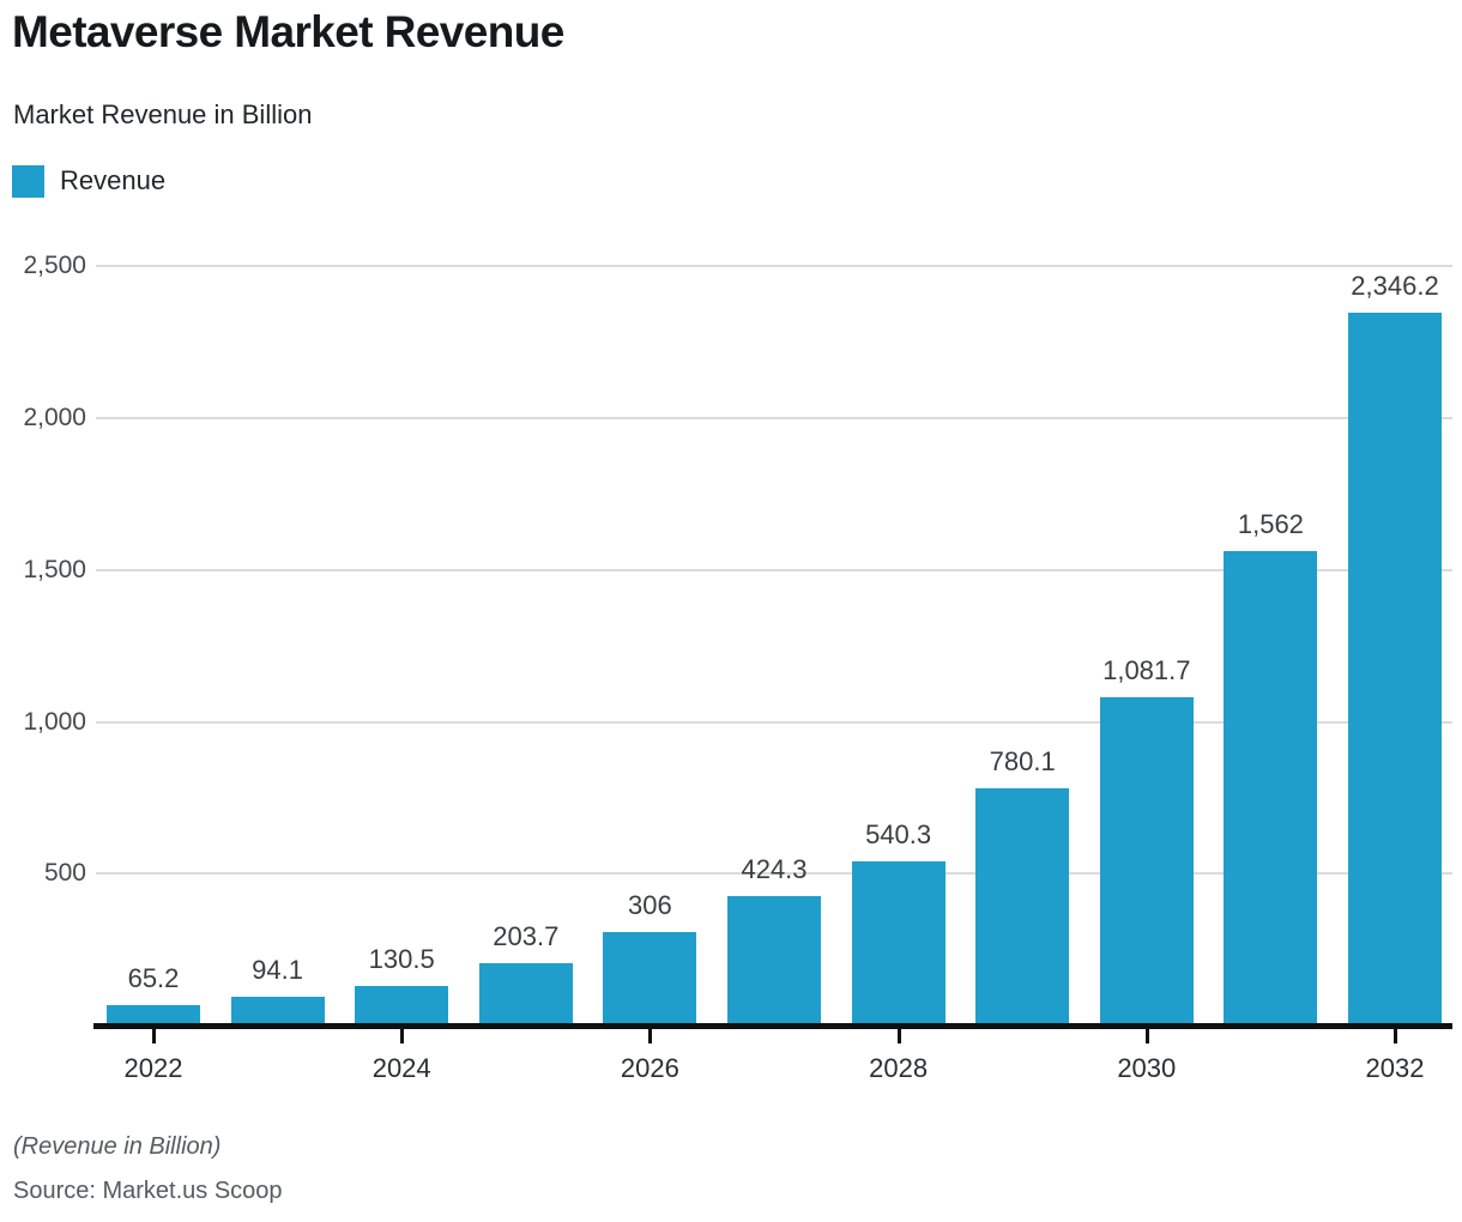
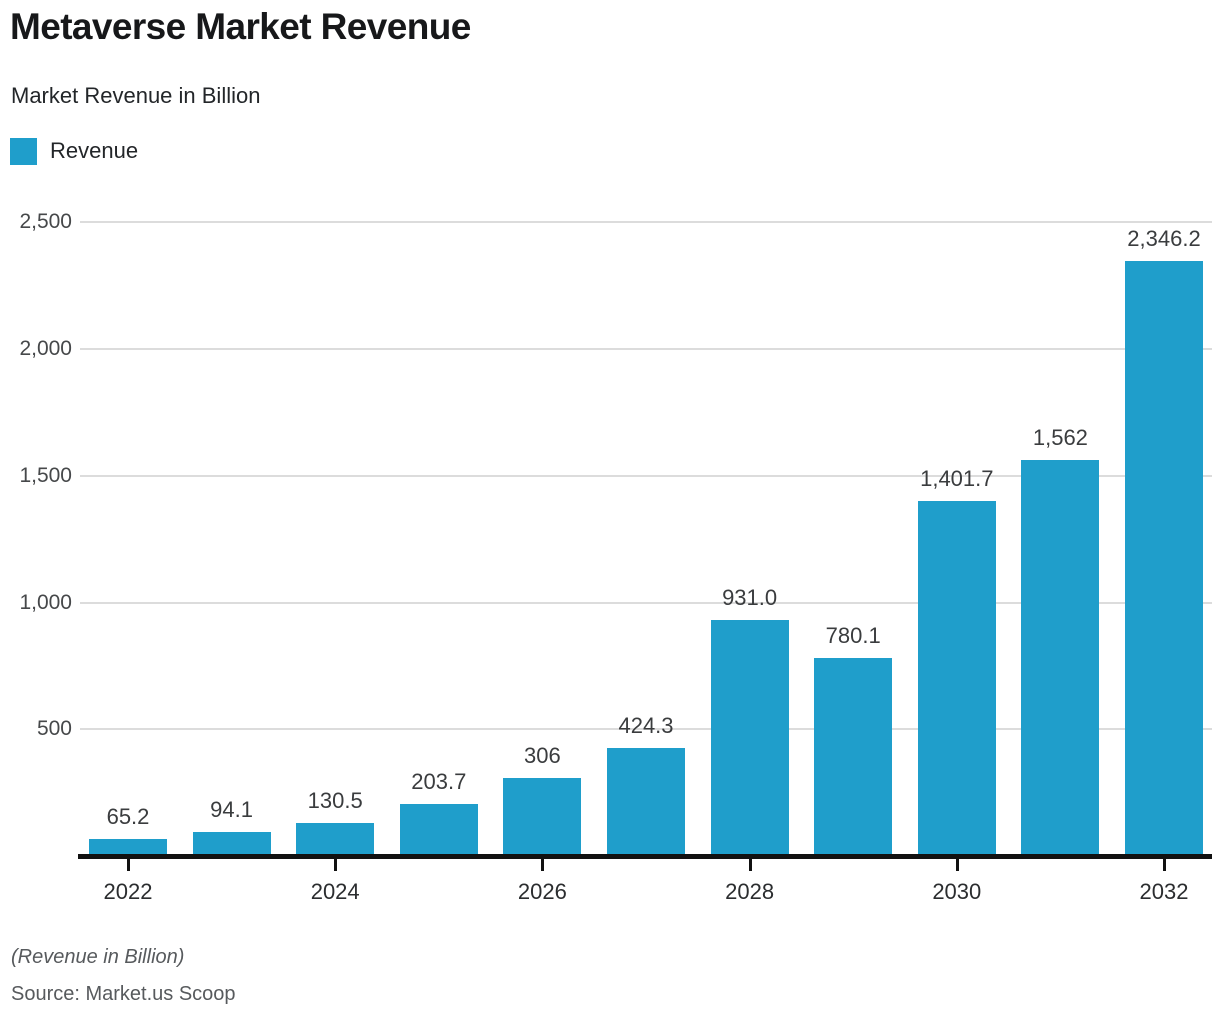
2028: 540.3 -> 931.0
2030: 1,081.7 -> 1,401.7
